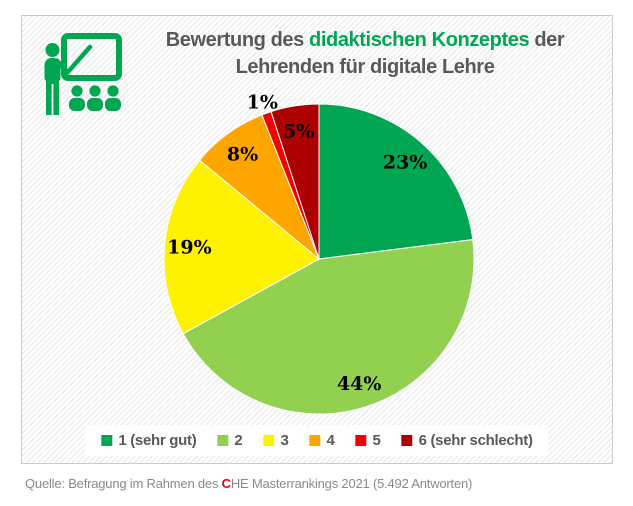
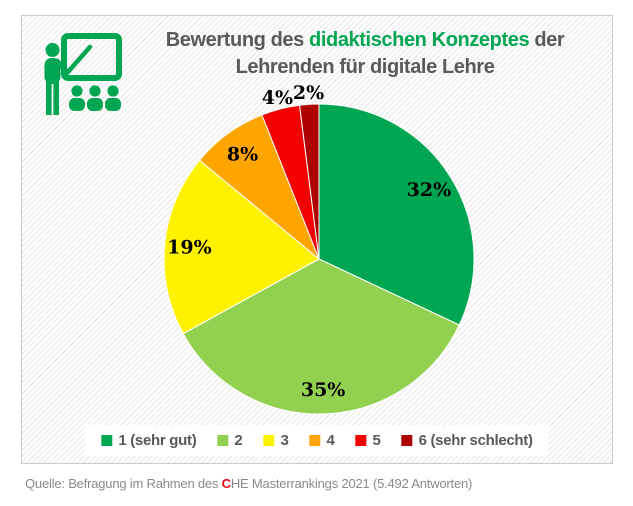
1 (sehr gut): 23% -> 32%
2: 44% -> 35%
5: 1% -> 4%
6 (sehr schlecht): 5% -> 2%
